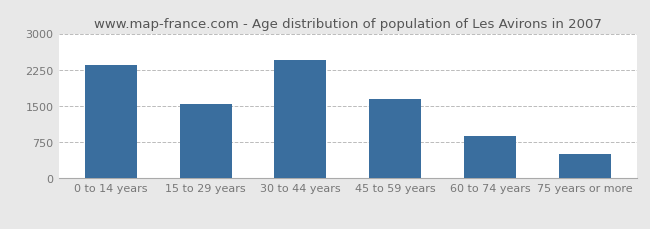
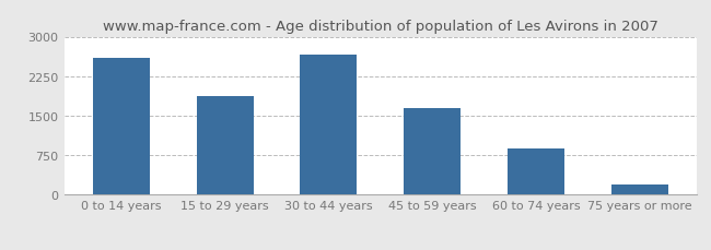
0 to 14 years: 2350 -> 2600
15 to 29 years: 1550 -> 1870
30 to 44 years: 2450 -> 2650
75 years or more: 500 -> 200
